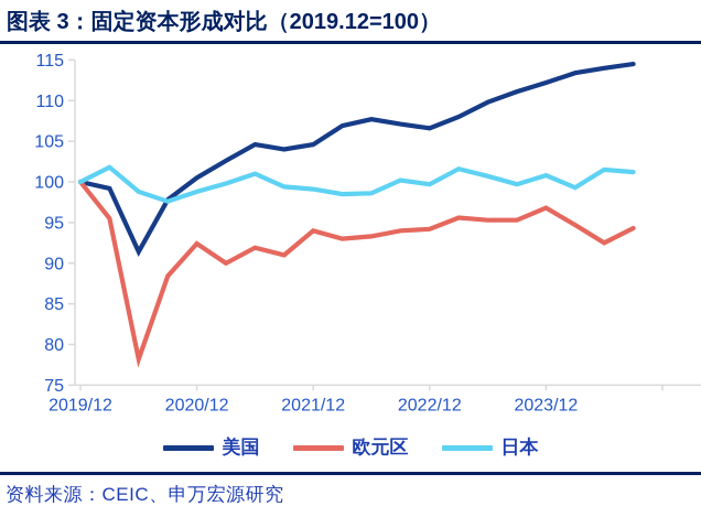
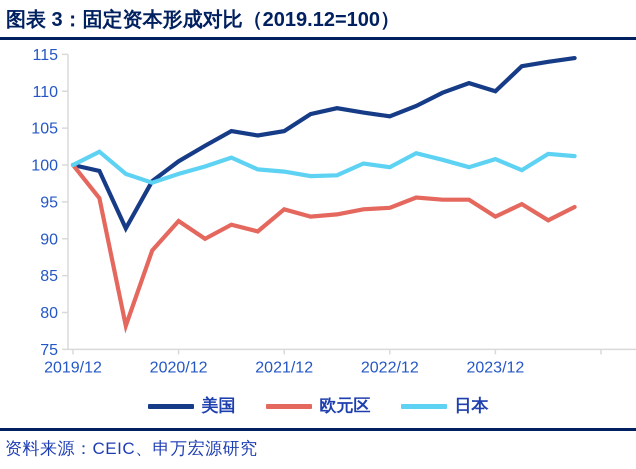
美国/2023/12: 112 -> 110
欧元区/2023/12: 97 -> 93
